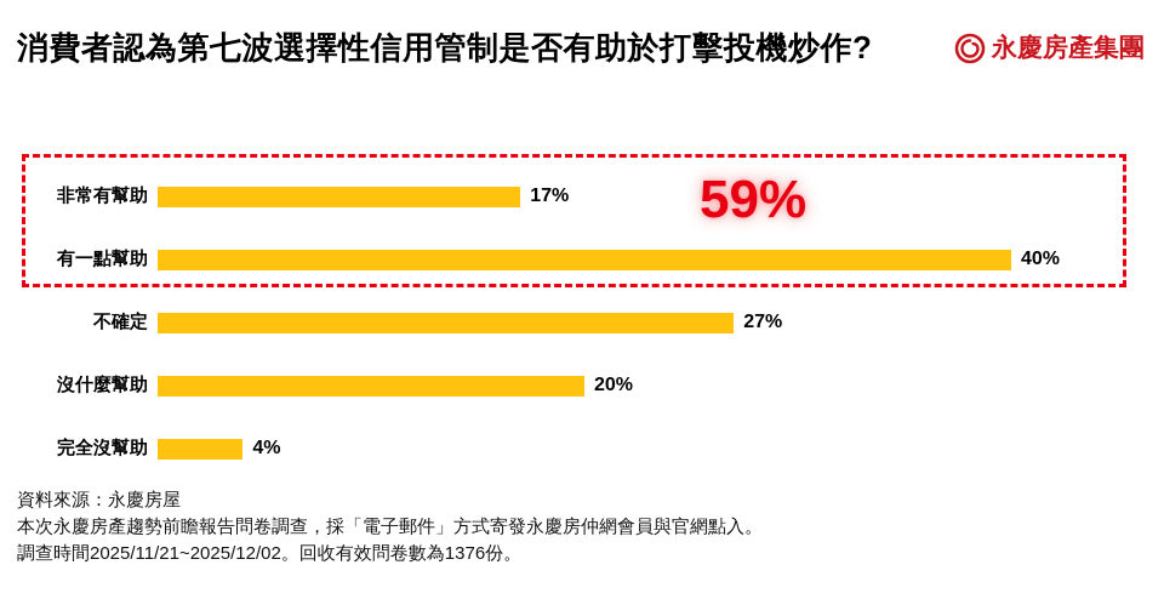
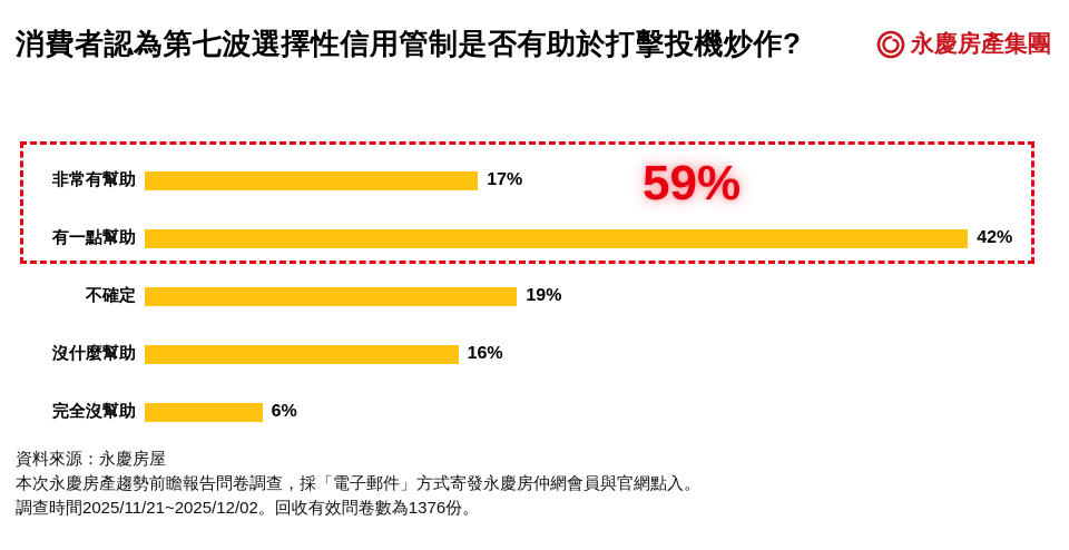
有一點幫助: 40% -> 42%
不確定: 27% -> 19%
沒什麼幫助: 20% -> 16%
完全沒幫助: 4% -> 6%
